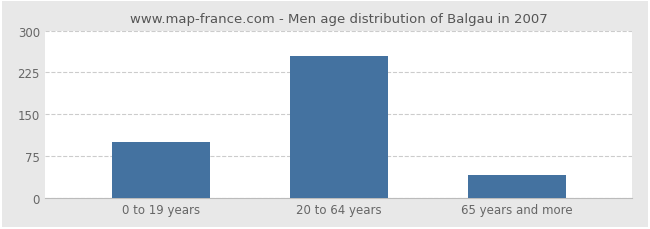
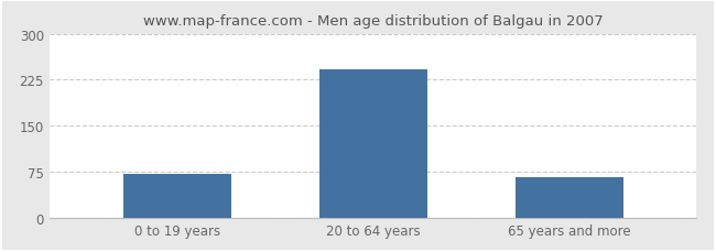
0 to 19 years: 100 -> 72
20 to 64 years: 255 -> 242
65 years and more: 40 -> 66
